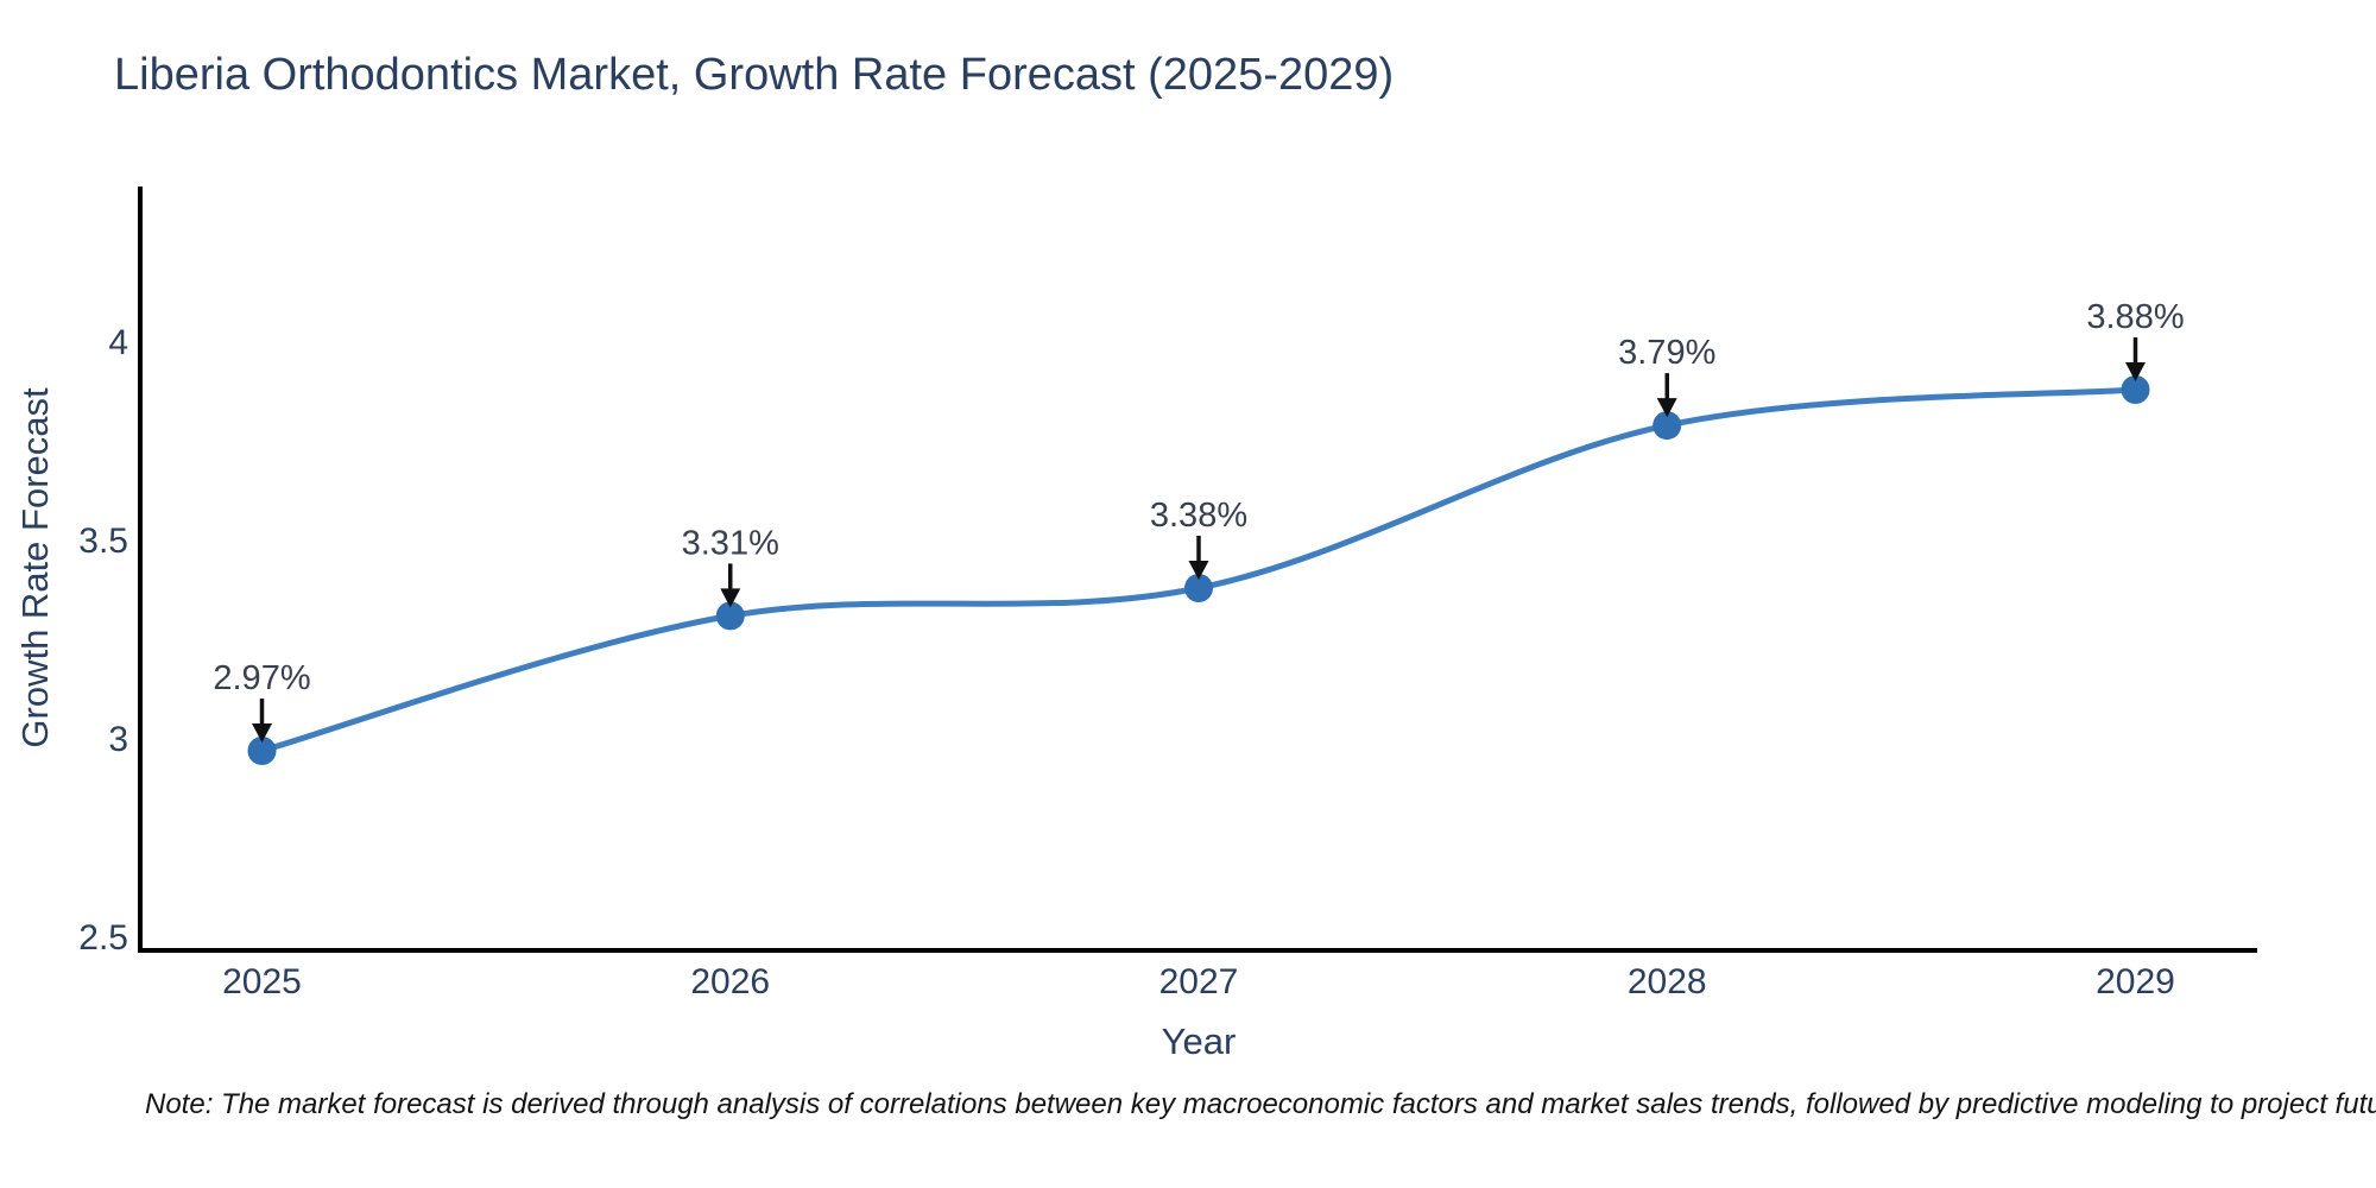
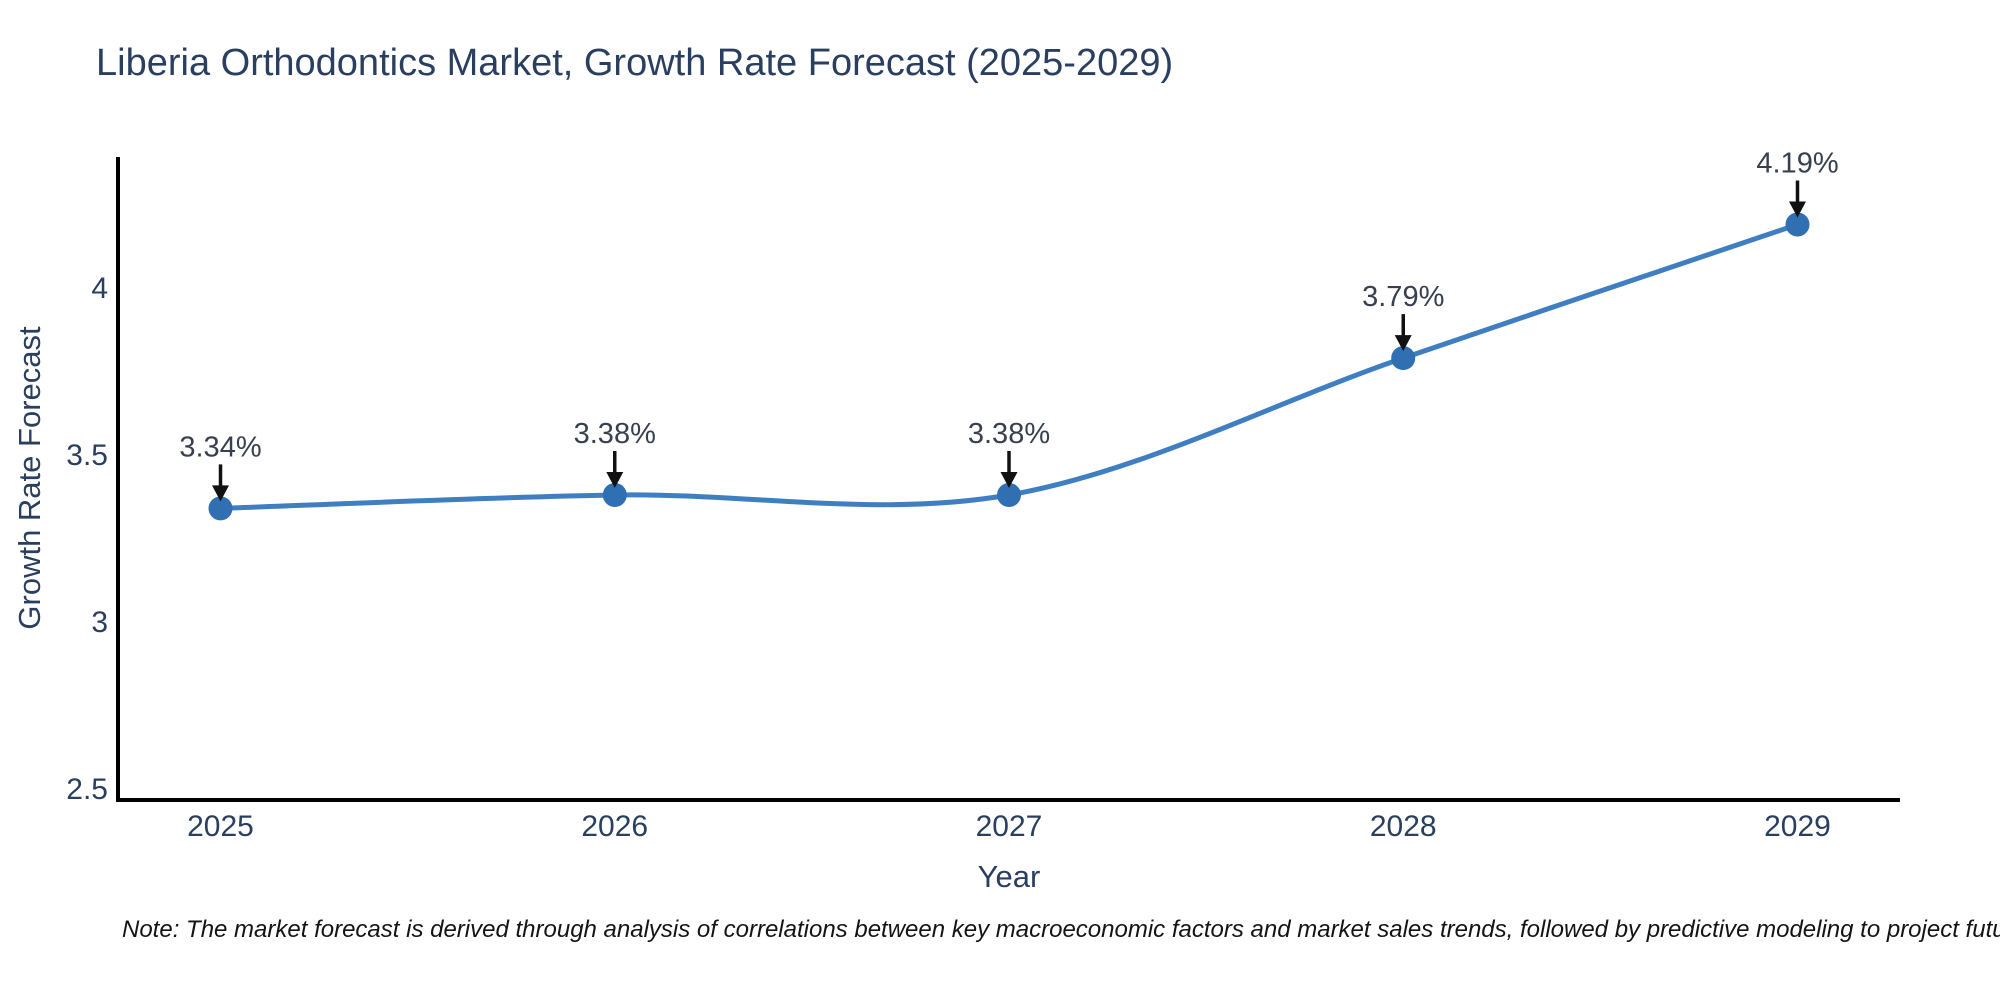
2025: 2.97% -> 3.34%
2026: 3.31% -> 3.38%
2029: 3.88% -> 4.19%
